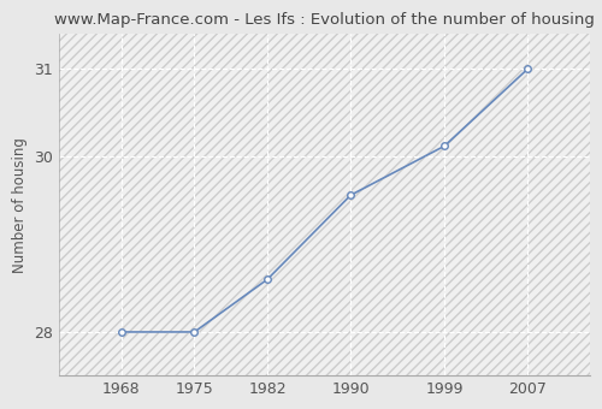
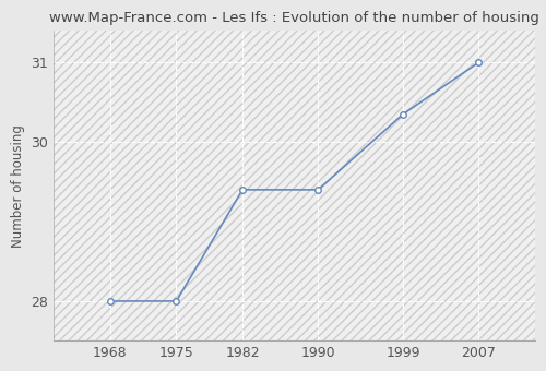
1982: 28.60 -> 29.40
1990: 29.56 -> 29.40
1999: 30.12 -> 30.35
